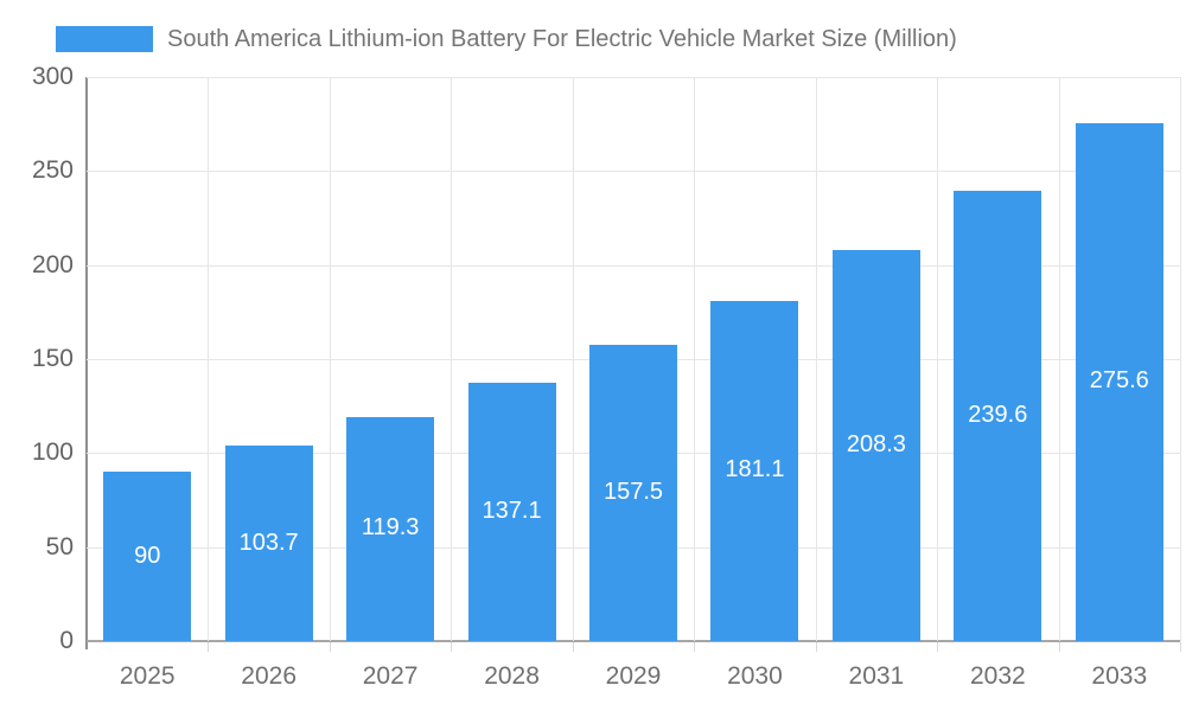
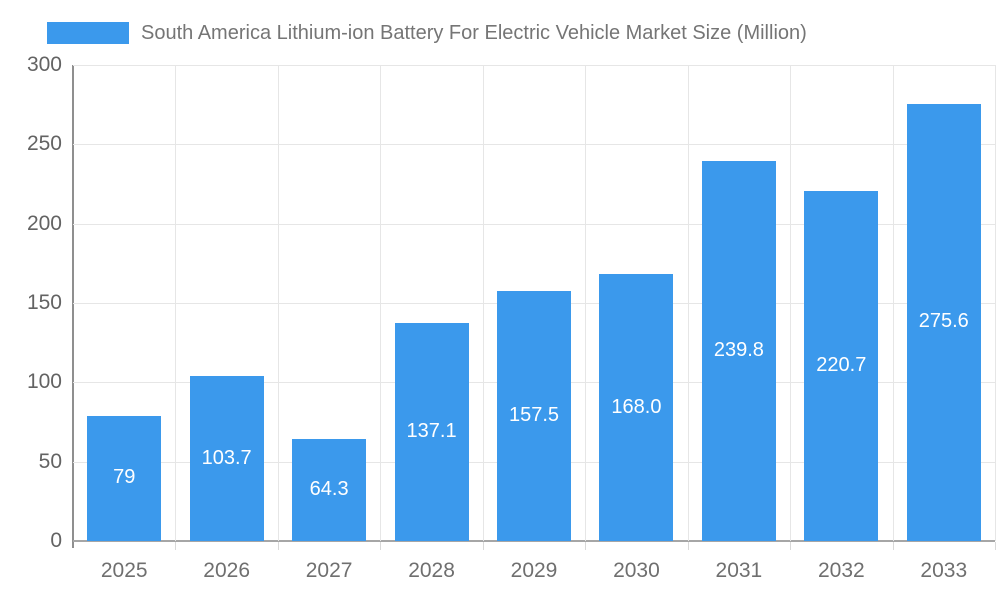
2025: 90 -> 79
2027: 119.3 -> 64.3
2030: 181.1 -> 168.0
2031: 208.3 -> 239.8
2032: 239.6 -> 220.7
